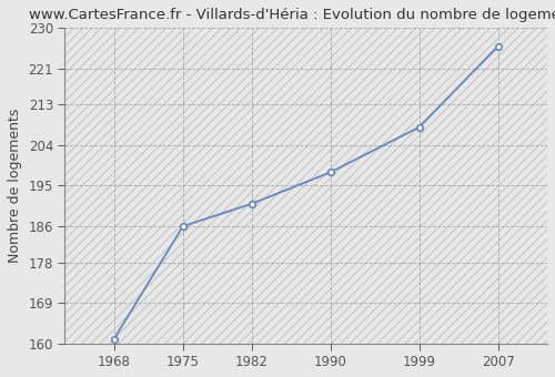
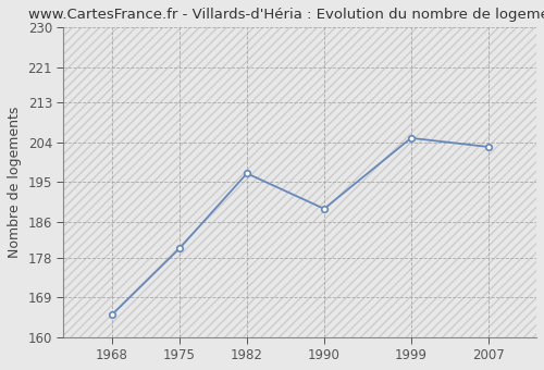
1968: 161 -> 165
1975: 186 -> 180
1982: 191 -> 197
1990: 198 -> 189
1999: 208 -> 205
2007: 226 -> 203
